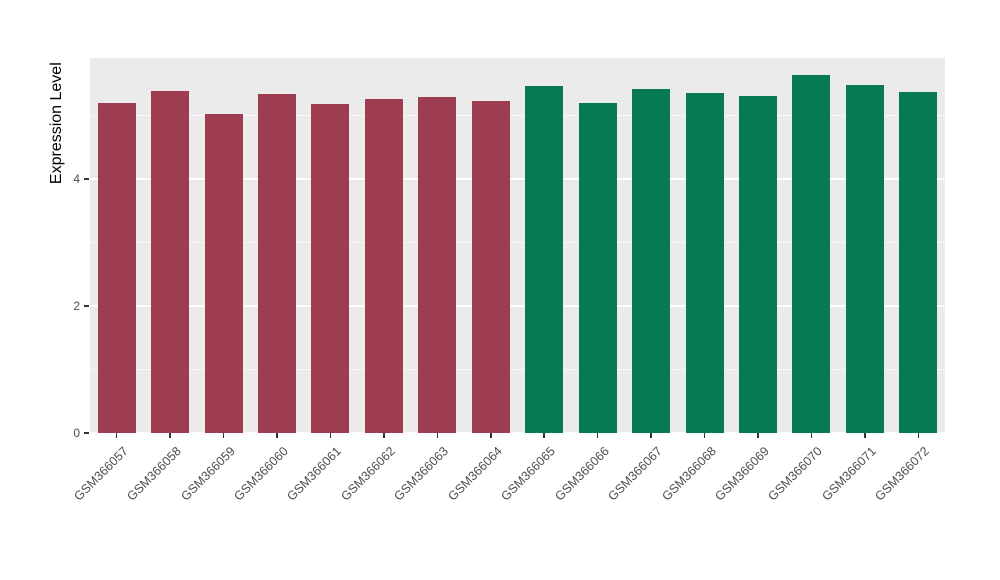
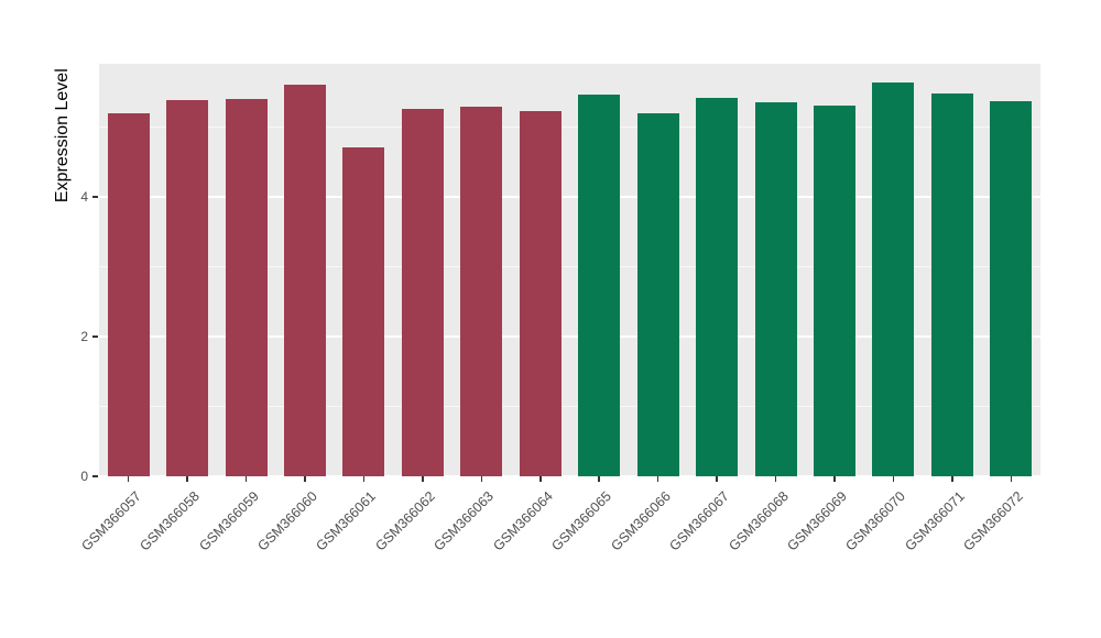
GSM366059: 5.0 -> 5.4
GSM366060: 5.3 -> 5.6
GSM366061: 5.2 -> 4.7
